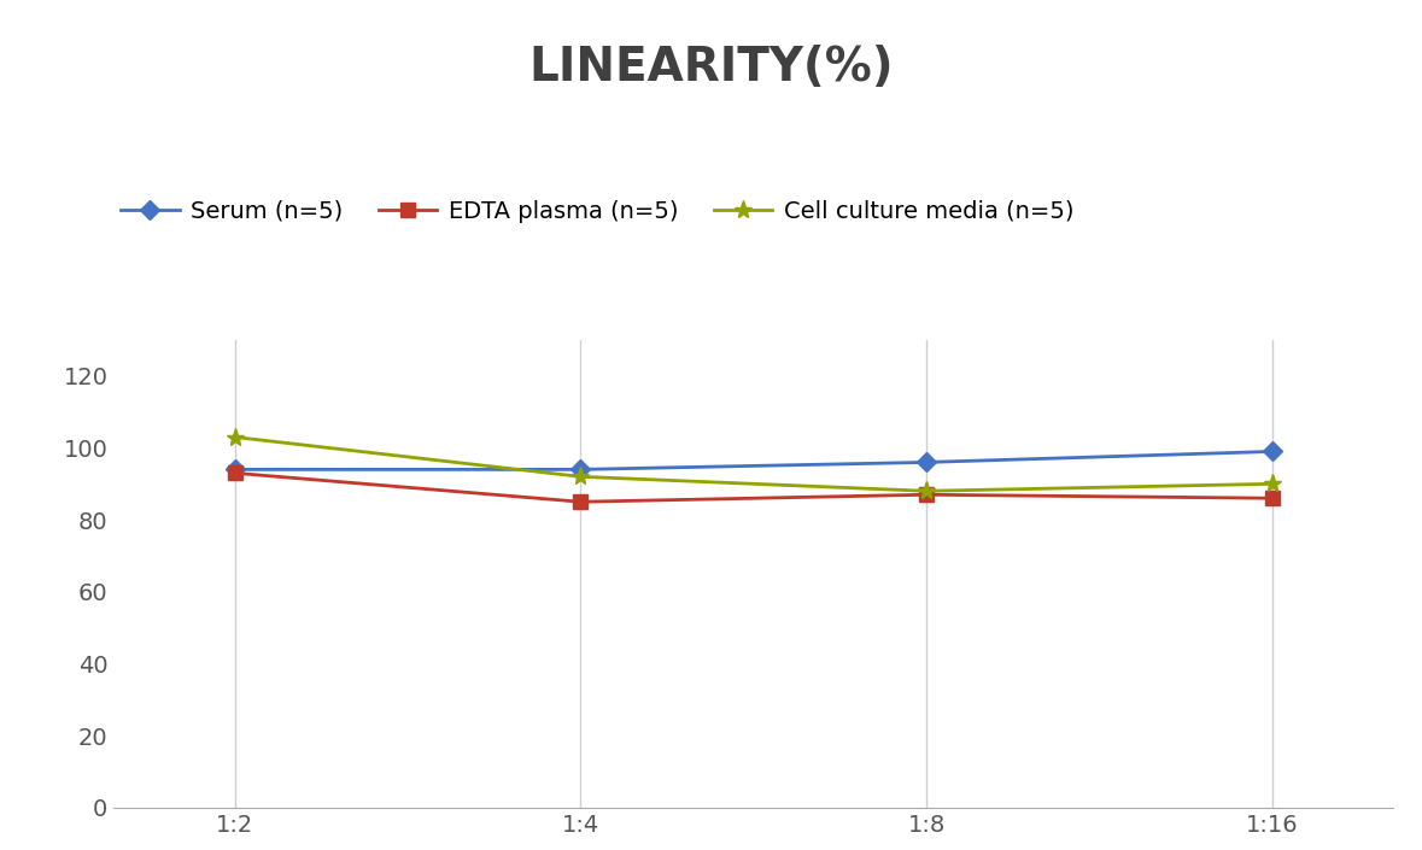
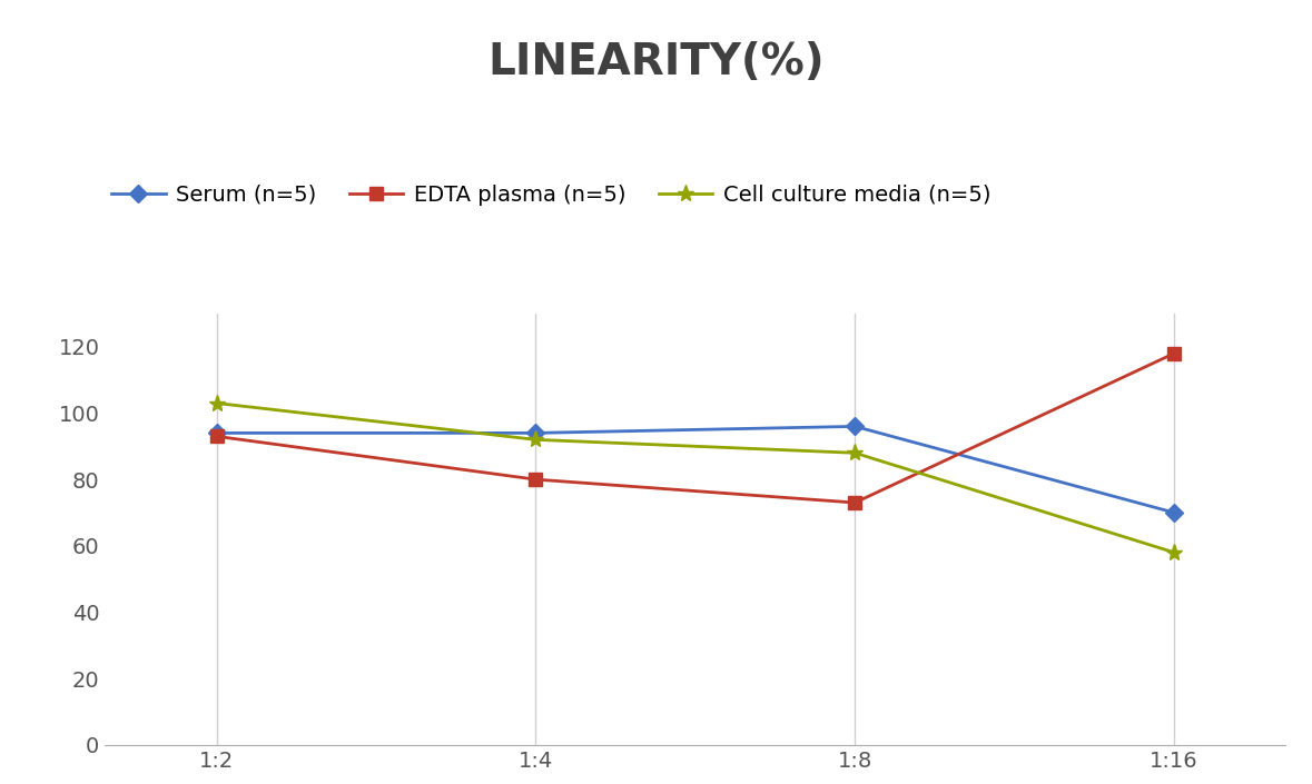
EDTA plasma (n=5)/1:4: 85 -> 80
EDTA plasma (n=5)/1:8: 87 -> 73
Serum (n=5)/1:16: 99 -> 70
EDTA plasma (n=5)/1:16: 86 -> 118
Cell culture media (n=5)/1:16: 90 -> 58
